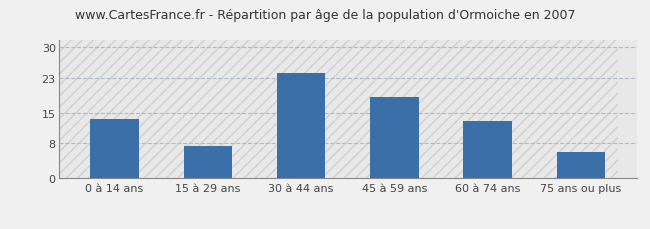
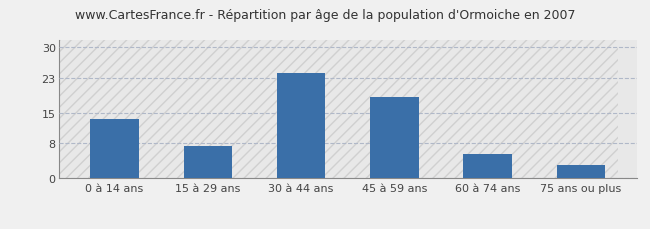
60 à 74 ans: 13.0 -> 5.5
75 ans ou plus: 6.0 -> 3.0
